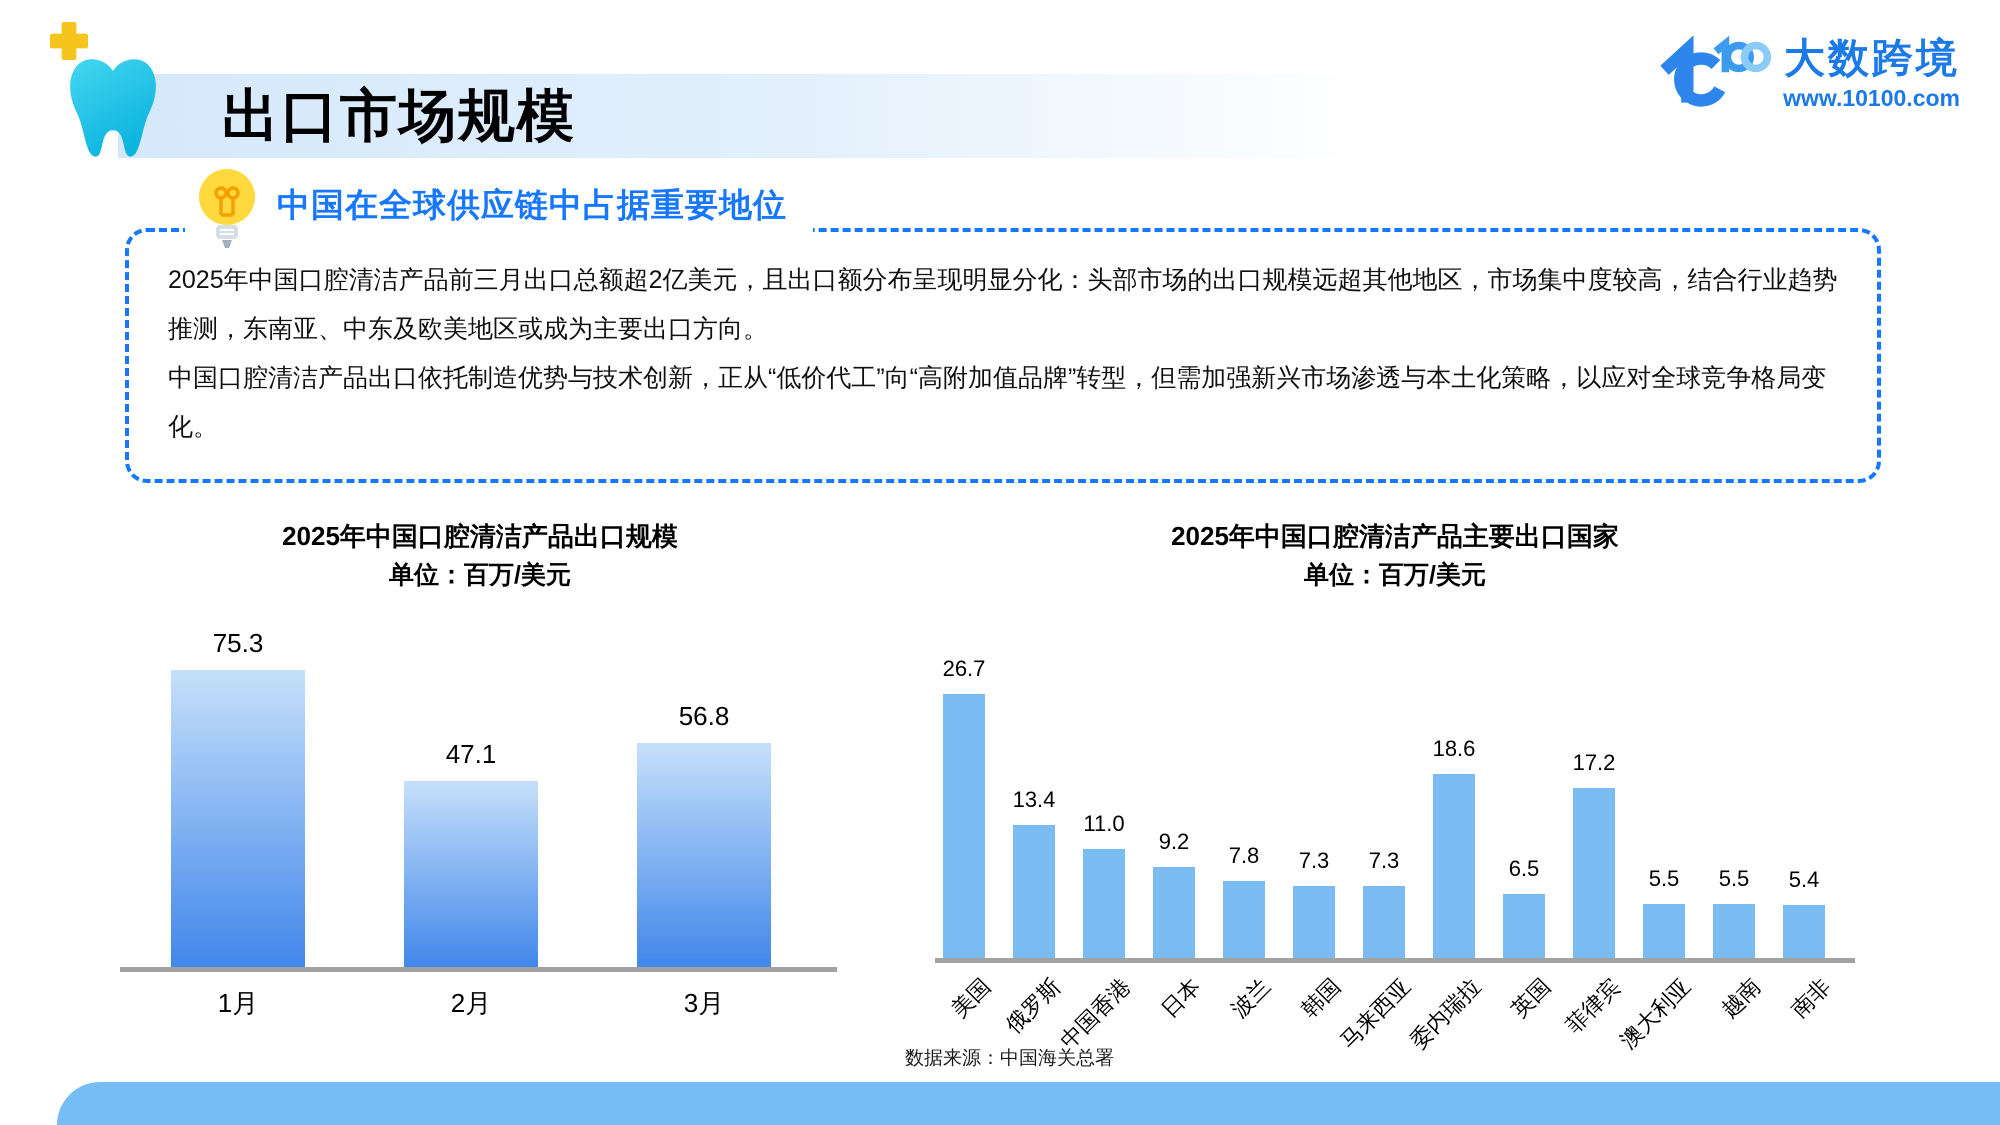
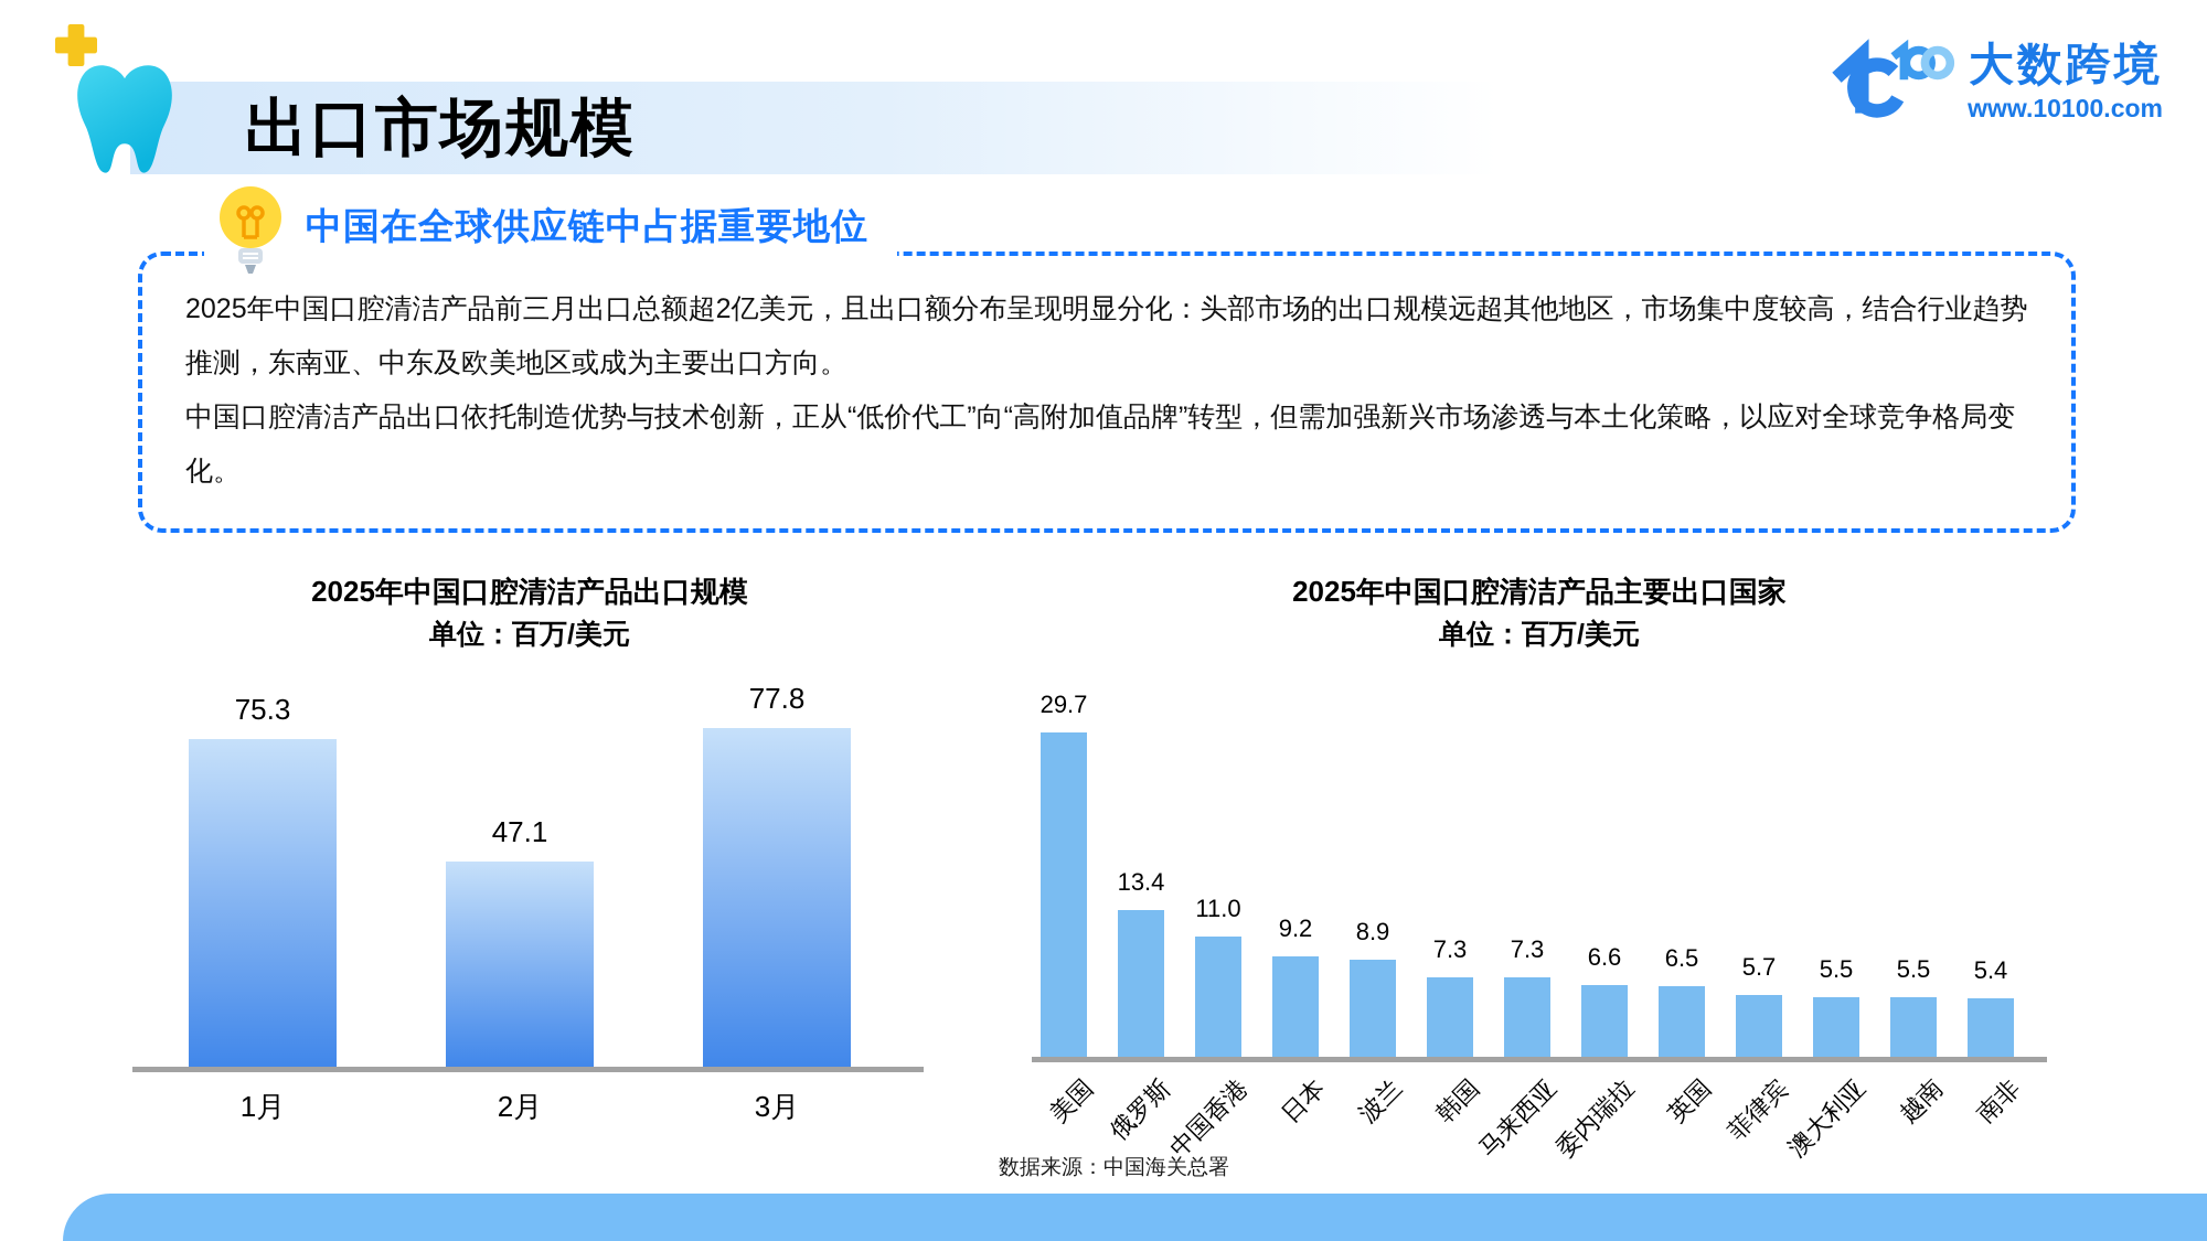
2025年中国口腔清洁产品出口规模/3月: 56.8 -> 77.8
2025年中国口腔清洁产品主要出口国家/美国: 26.7 -> 29.7
2025年中国口腔清洁产品主要出口国家/波兰: 7.8 -> 8.9
2025年中国口腔清洁产品主要出口国家/委内瑞拉: 18.6 -> 6.6
2025年中国口腔清洁产品主要出口国家/菲律宾: 17.2 -> 5.7
